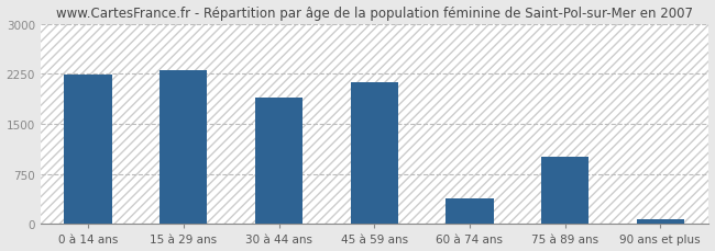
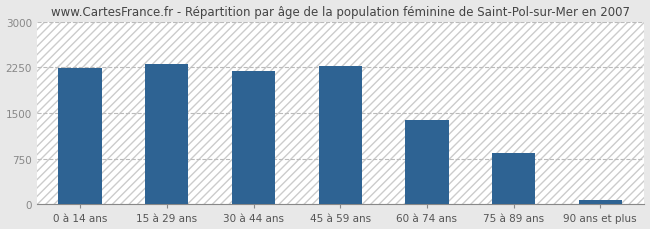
30 à 44 ans: 1900 -> 2190
45 à 59 ans: 2120 -> 2270
60 à 74 ans: 380 -> 1390
75 à 89 ans: 1000 -> 840
